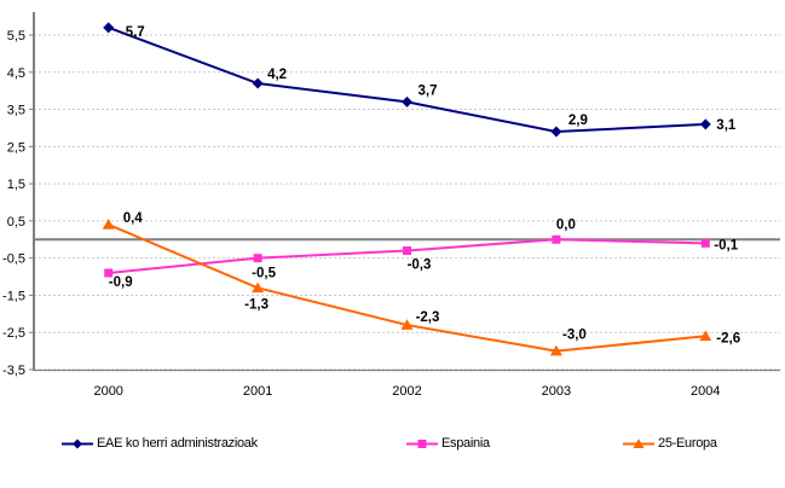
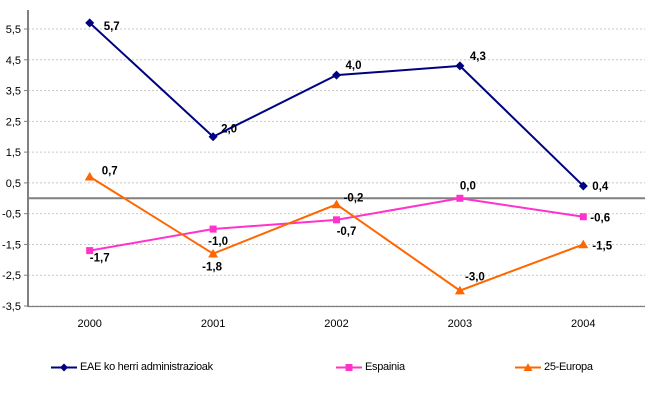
Espainia/2000: -0,9 -> -1,7
25-Europa/2000: 0,4 -> 0,7
EAE ko herri administrazioak/2001: 4,2 -> 2,0
Espainia/2001: -0,5 -> -1,0
25-Europa/2001: -1,3 -> -1,8
EAE ko herri administrazioak/2002: 3,7 -> 4,0
Espainia/2002: -0,3 -> -0,7
25-Europa/2002: -2,3 -> -0,2
EAE ko herri administrazioak/2003: 2,9 -> 4,3
EAE ko herri administrazioak/2004: 3,1 -> 0,4
Espainia/2004: -0,1 -> -0,6
25-Europa/2004: -2,6 -> -1,5
